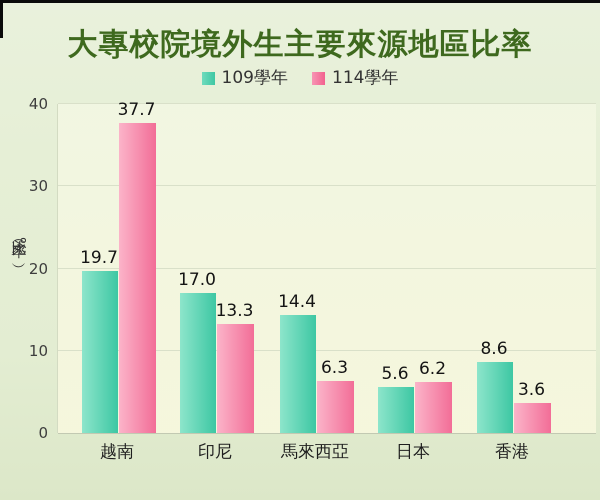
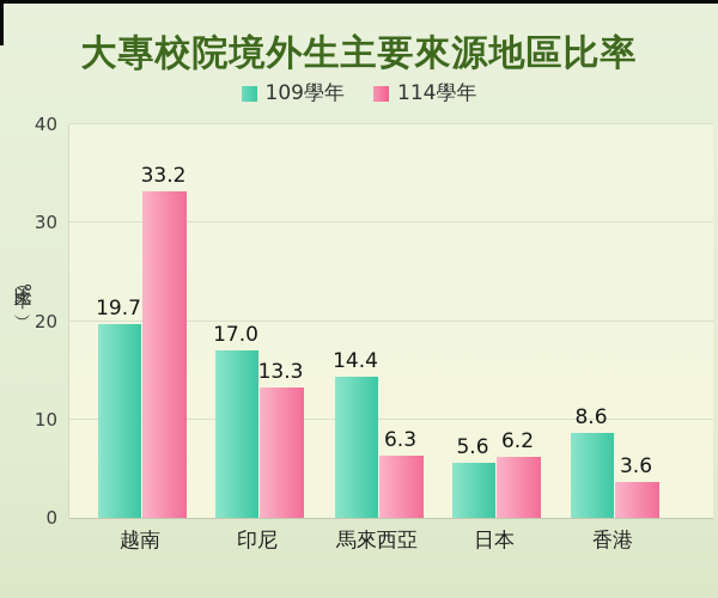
114學年/越南: 37.7 -> 33.2
